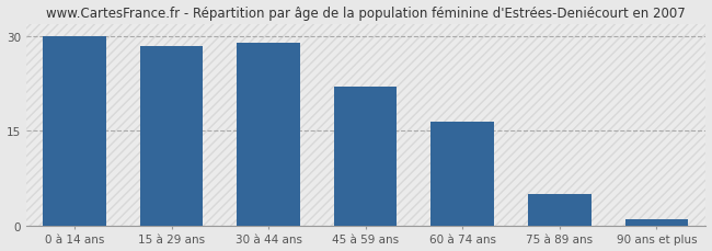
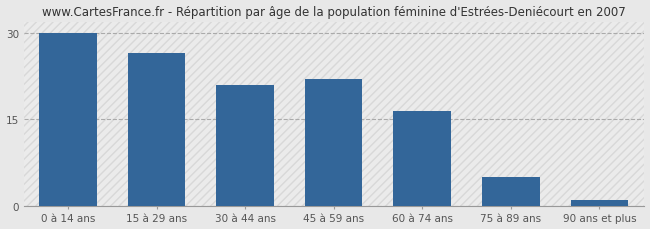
15 à 29 ans: 28.5 -> 26.6
30 à 44 ans: 29.0 -> 21.0
